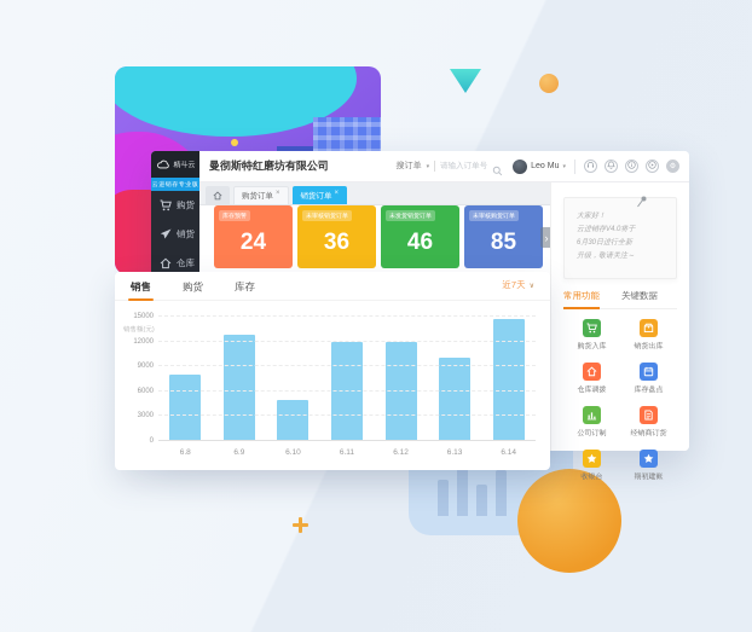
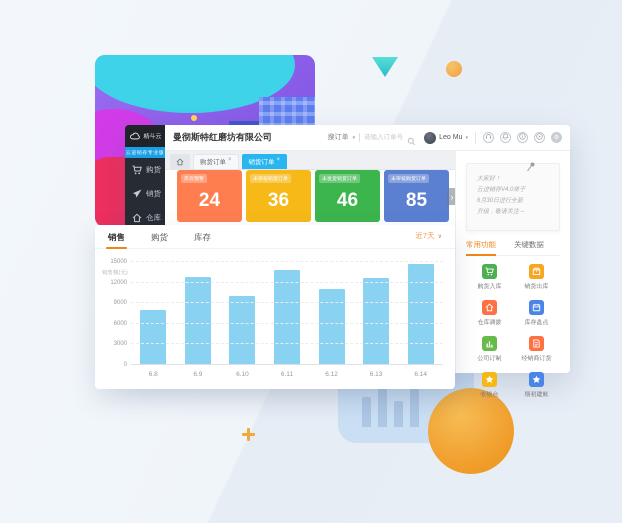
6.10: 5000 -> 10000
6.11: 12000 -> 14000
6.12: 12000 -> 11000
6.13: 10000 -> 13000
